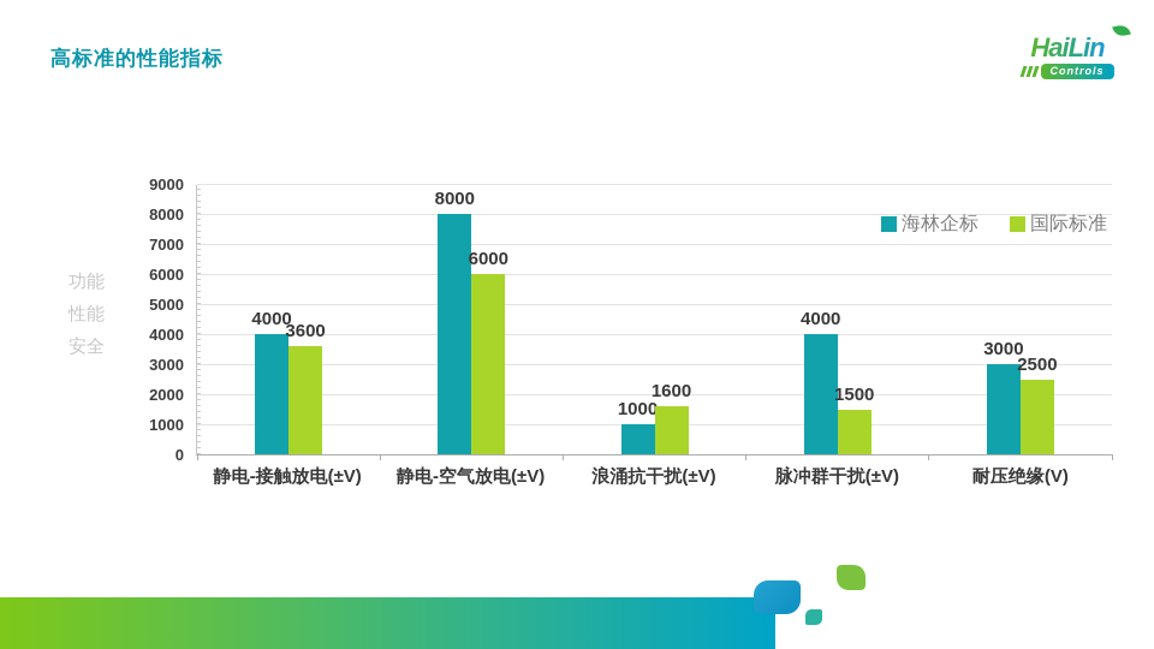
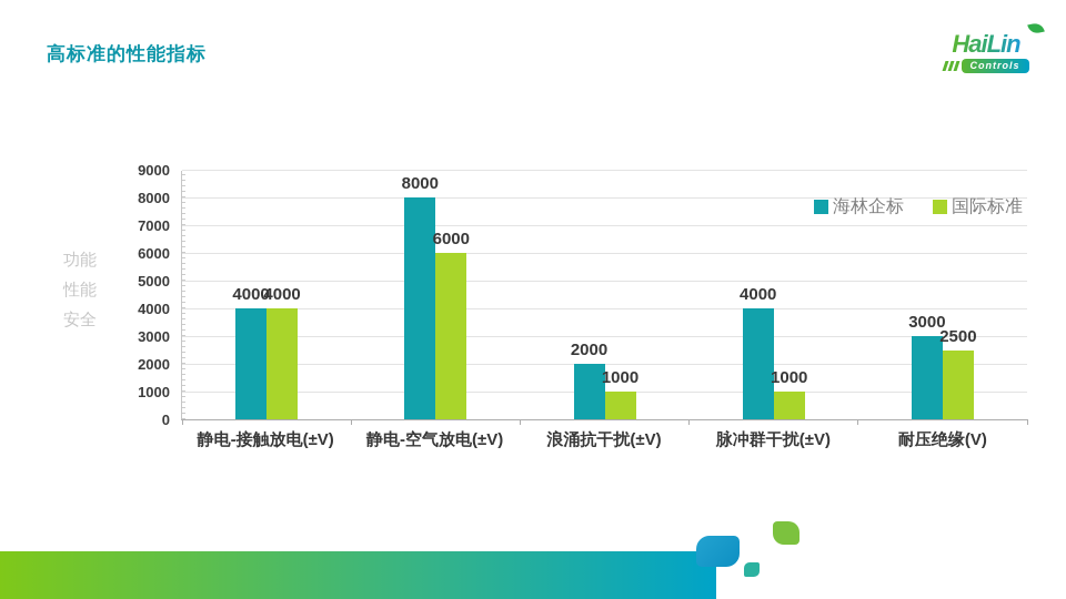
国际标准/静电-接触放电(±V): 3600 -> 4000
海林企标/浪涌抗干扰(±V): 1000 -> 2000
国际标准/浪涌抗干扰(±V): 1600 -> 1000
国际标准/脉冲群干扰(±V): 1500 -> 1000
